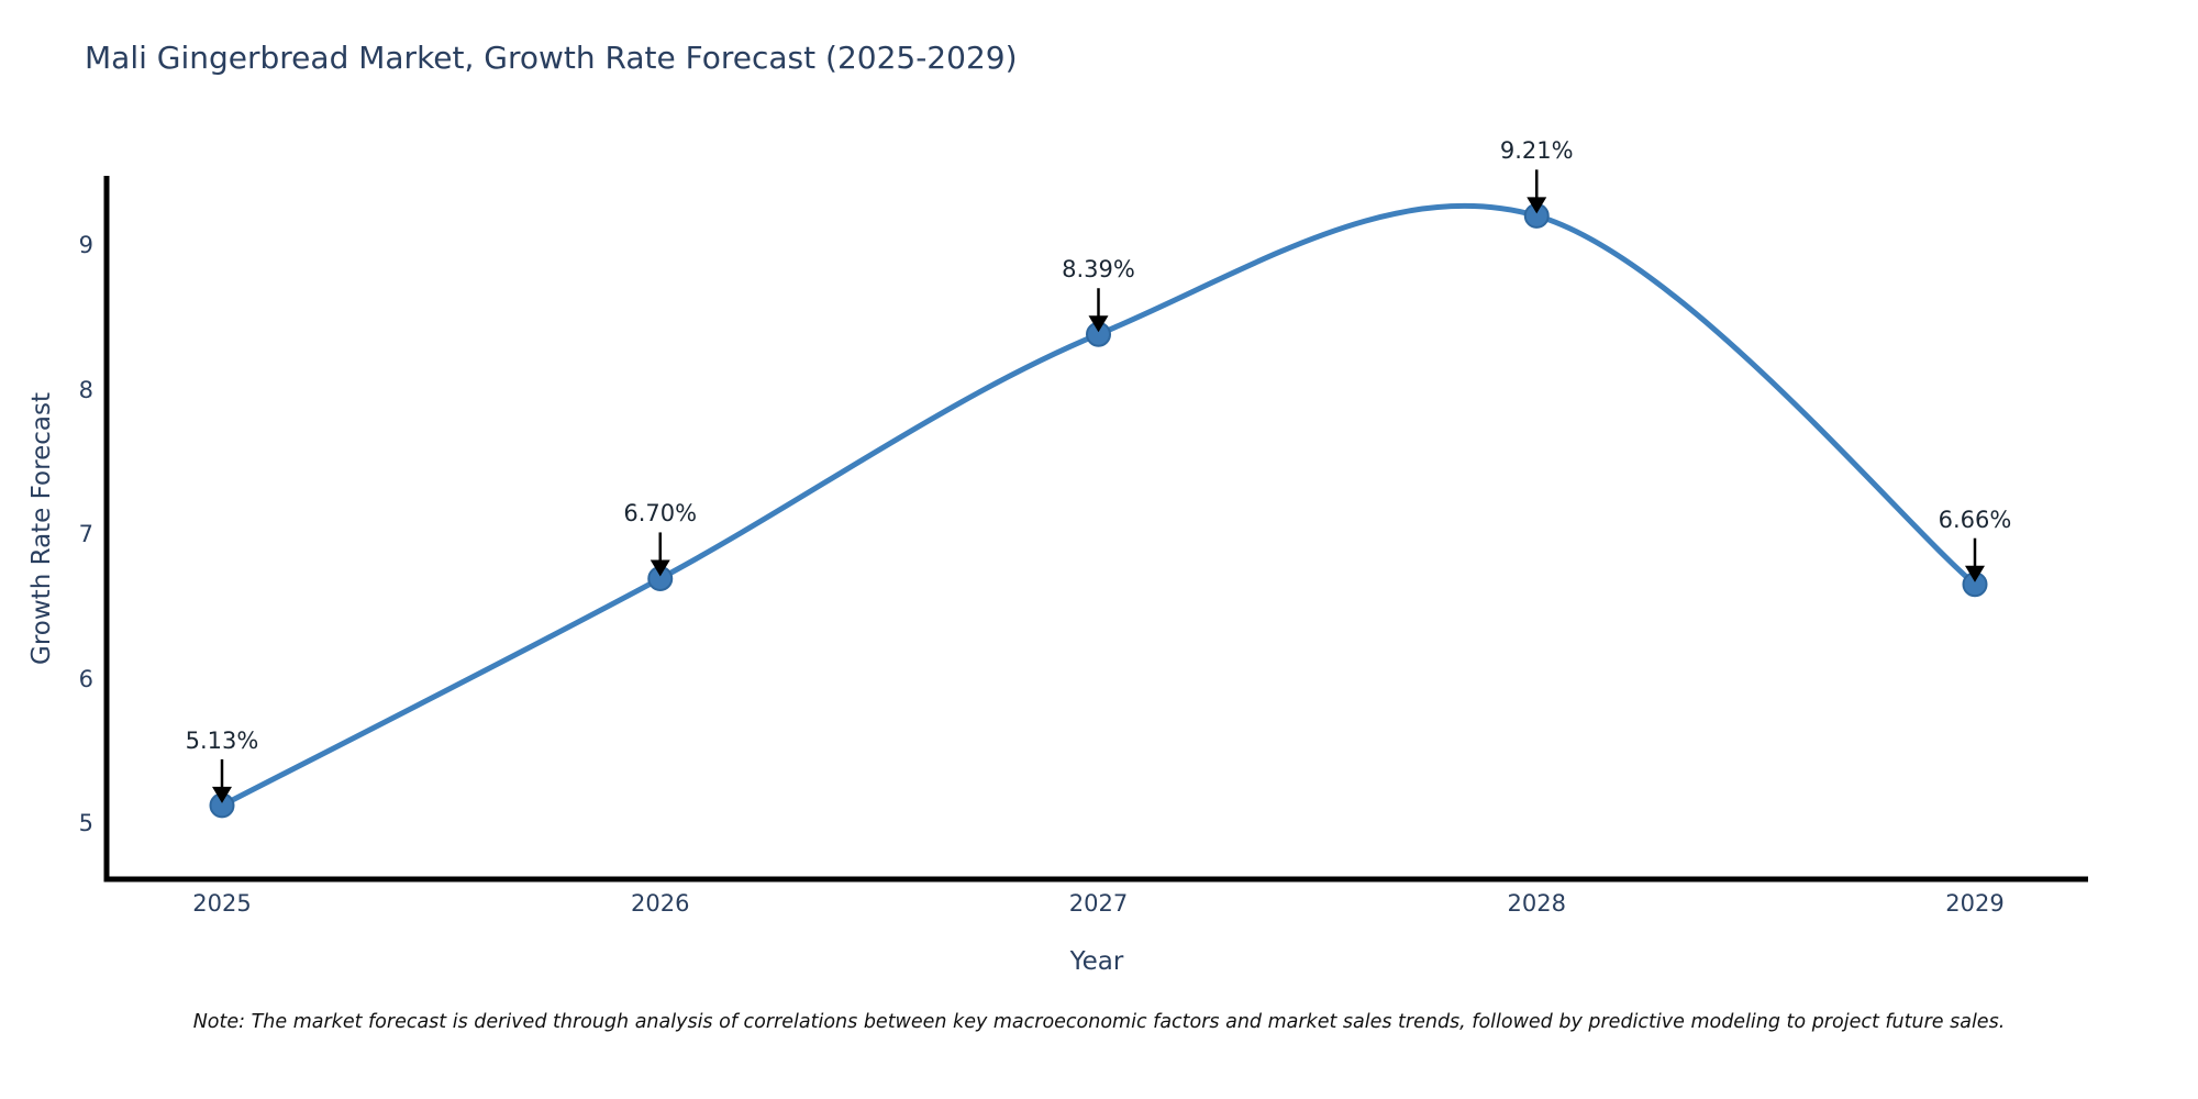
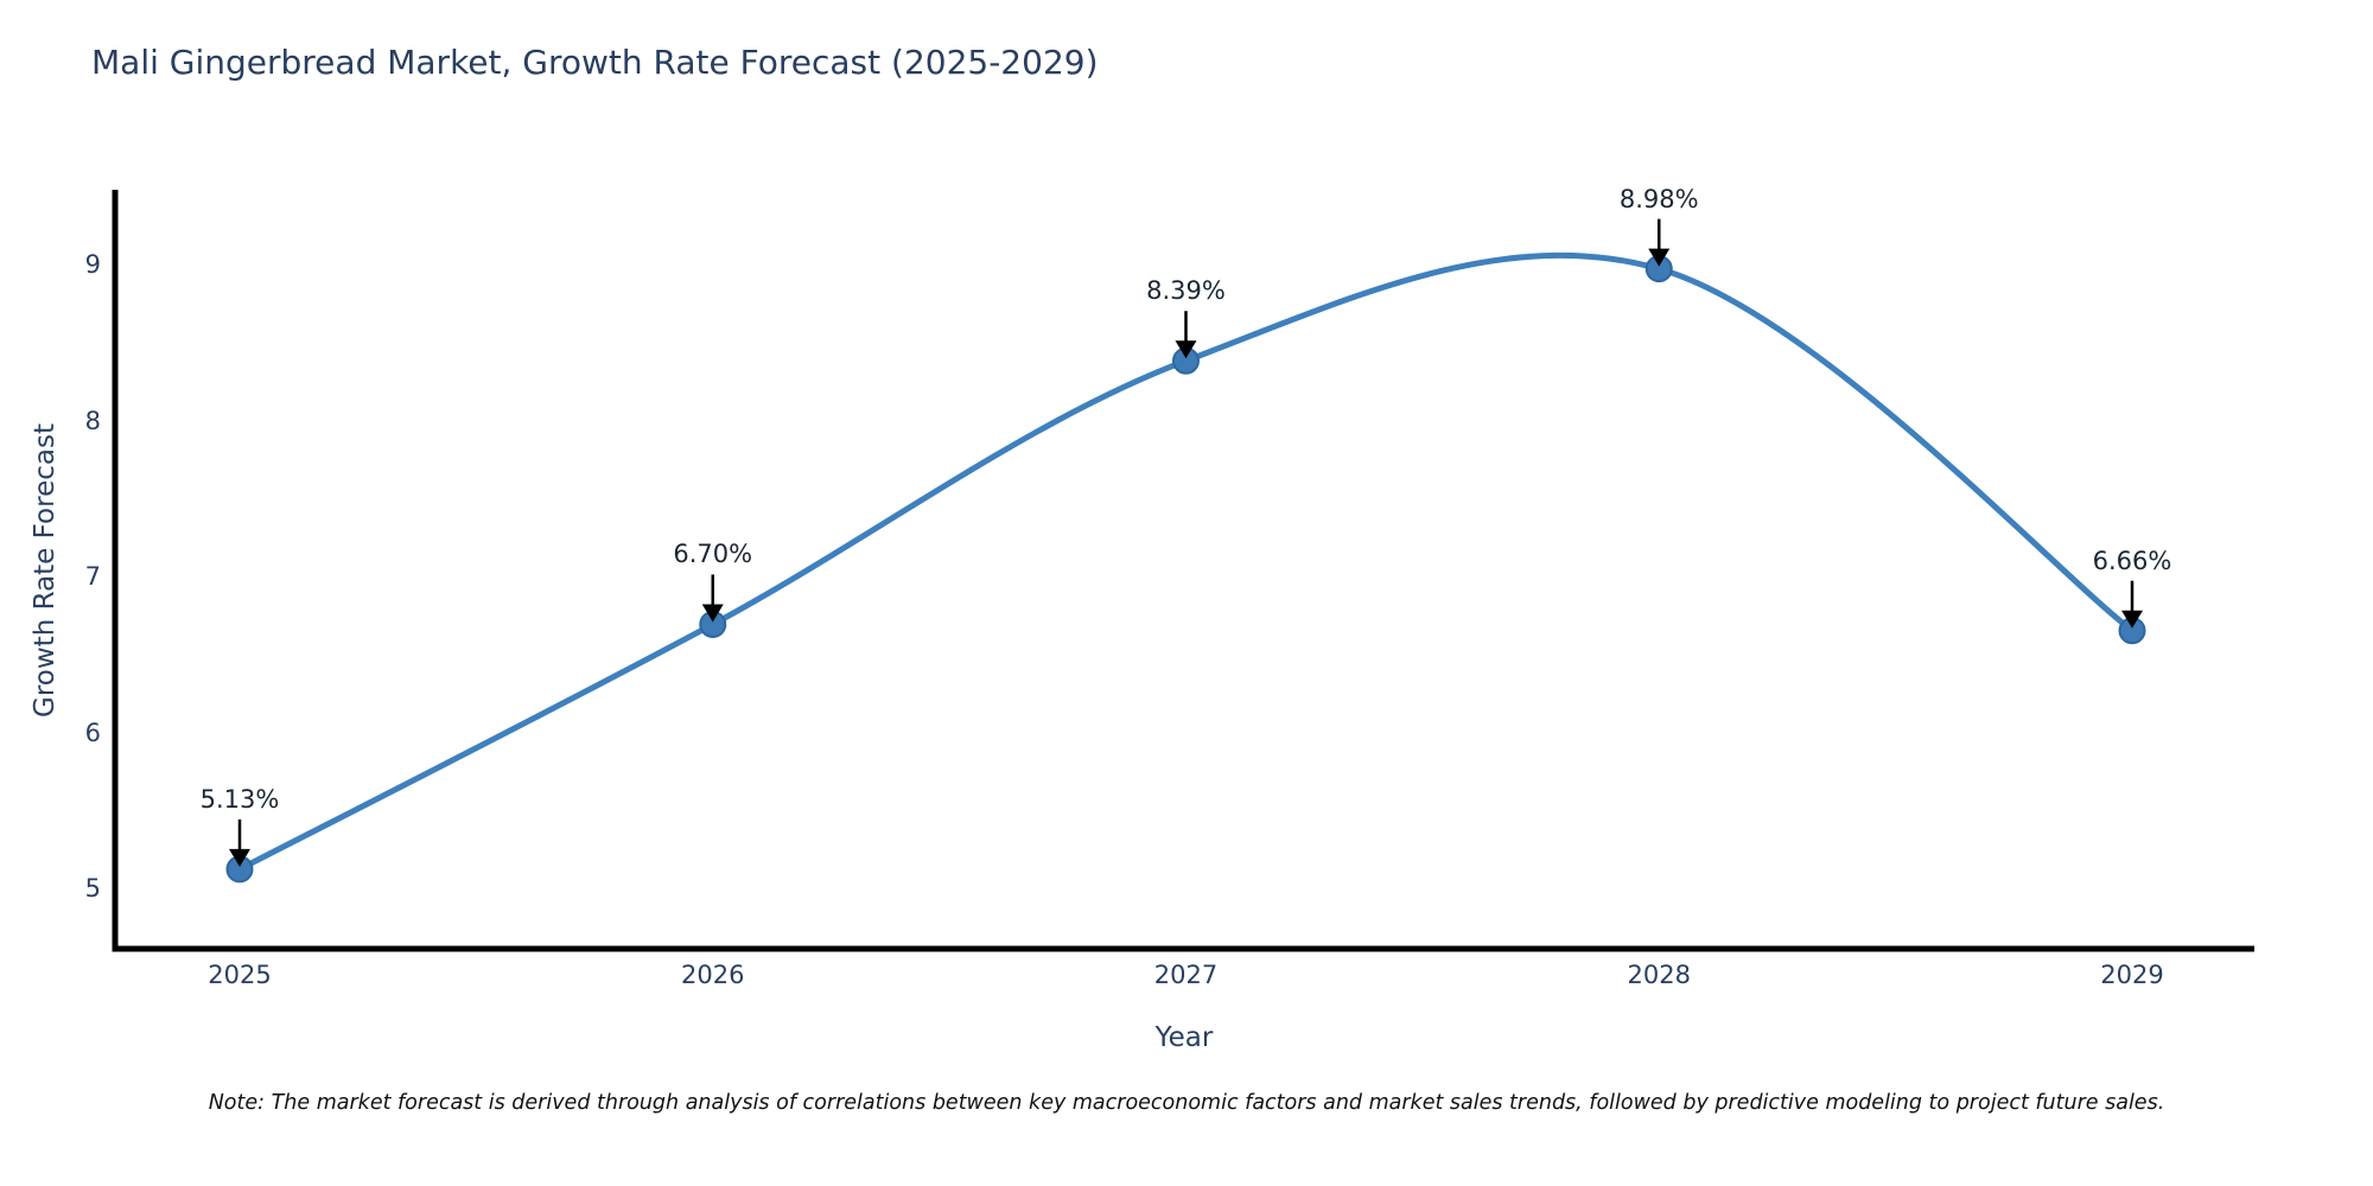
2028: 9.21% -> 8.98%
